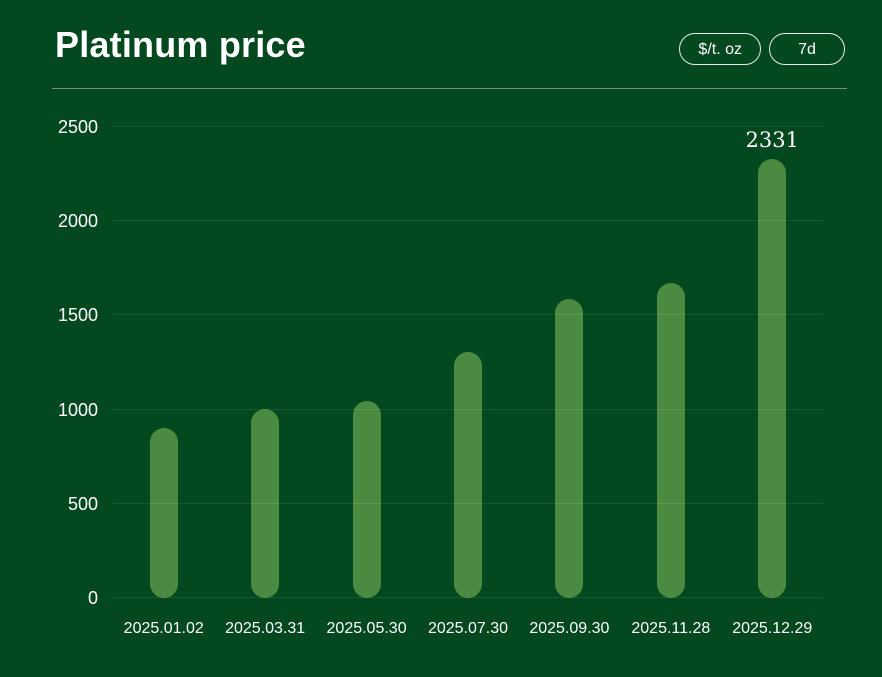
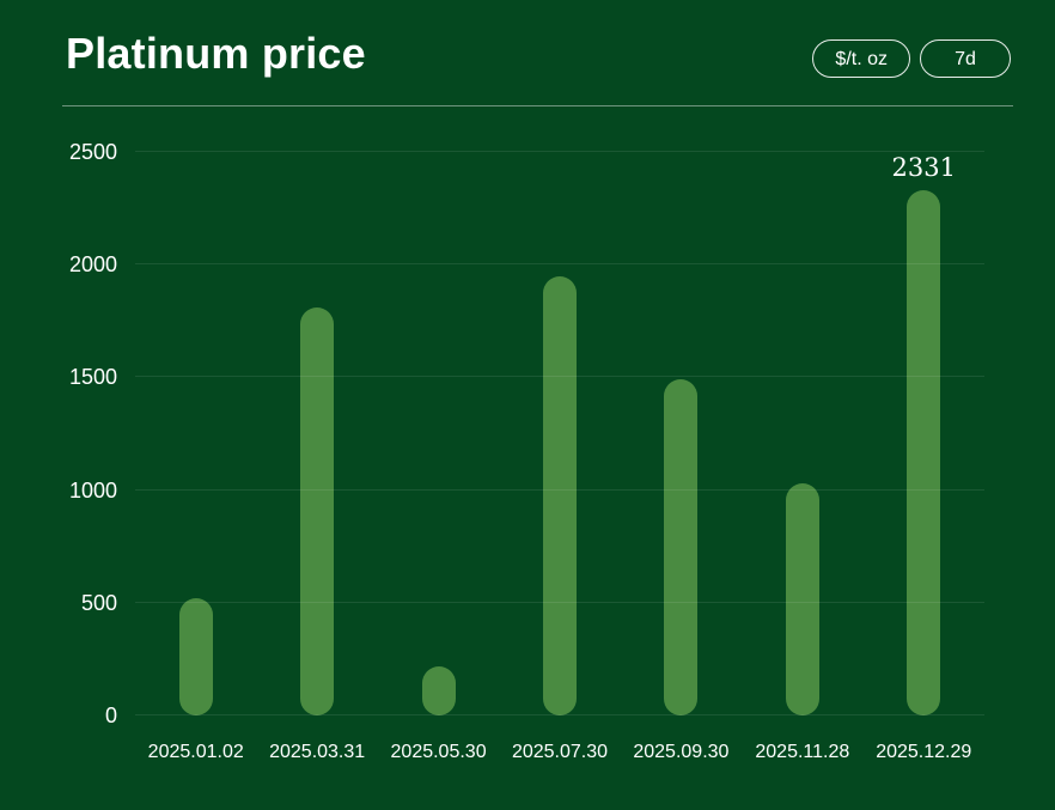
2025.01.02: 900 -> 520
2025.03.31: 1000 -> 1810
2025.05.30: 1040 -> 220
2025.07.30: 1300 -> 1950
2025.09.30: 1580 -> 1490
2025.11.28: 1670 -> 1030
